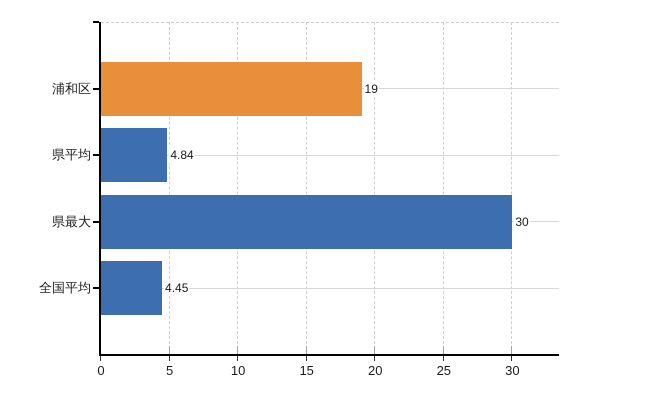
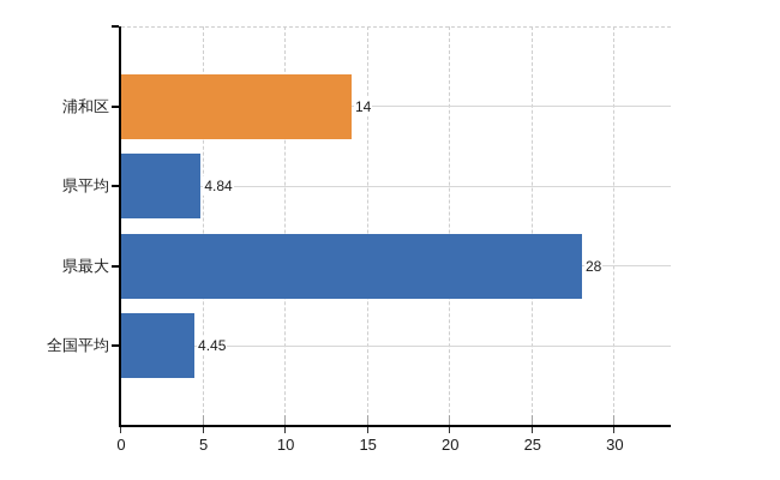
浦和区: 19 -> 14
県最大: 30 -> 28
